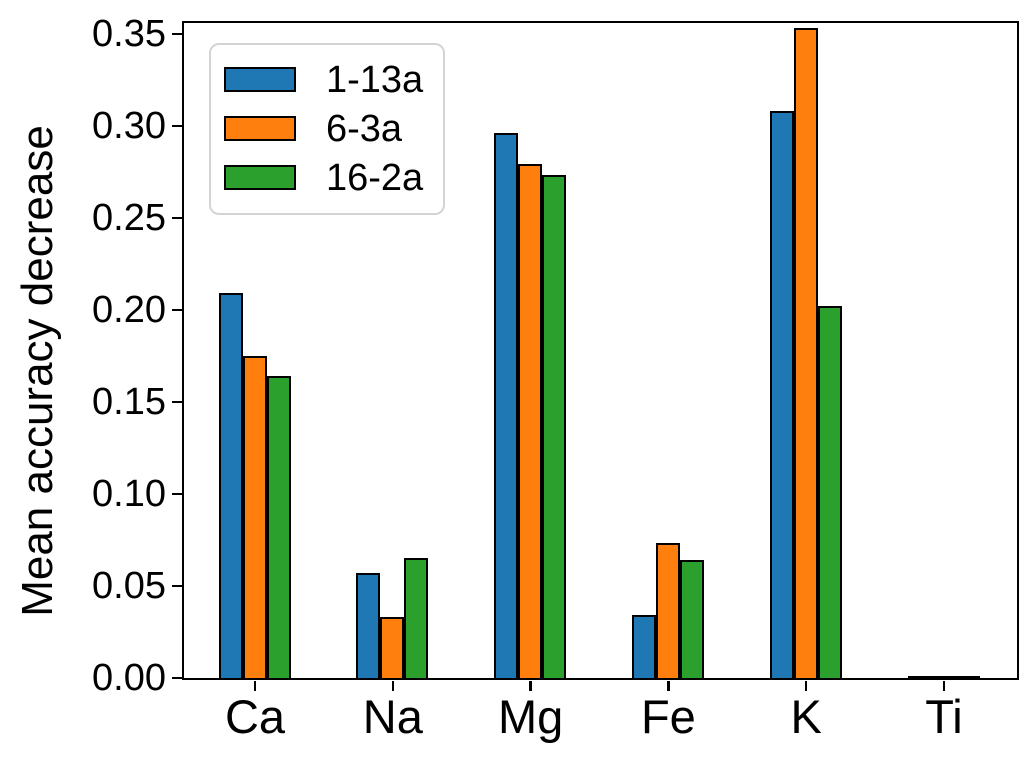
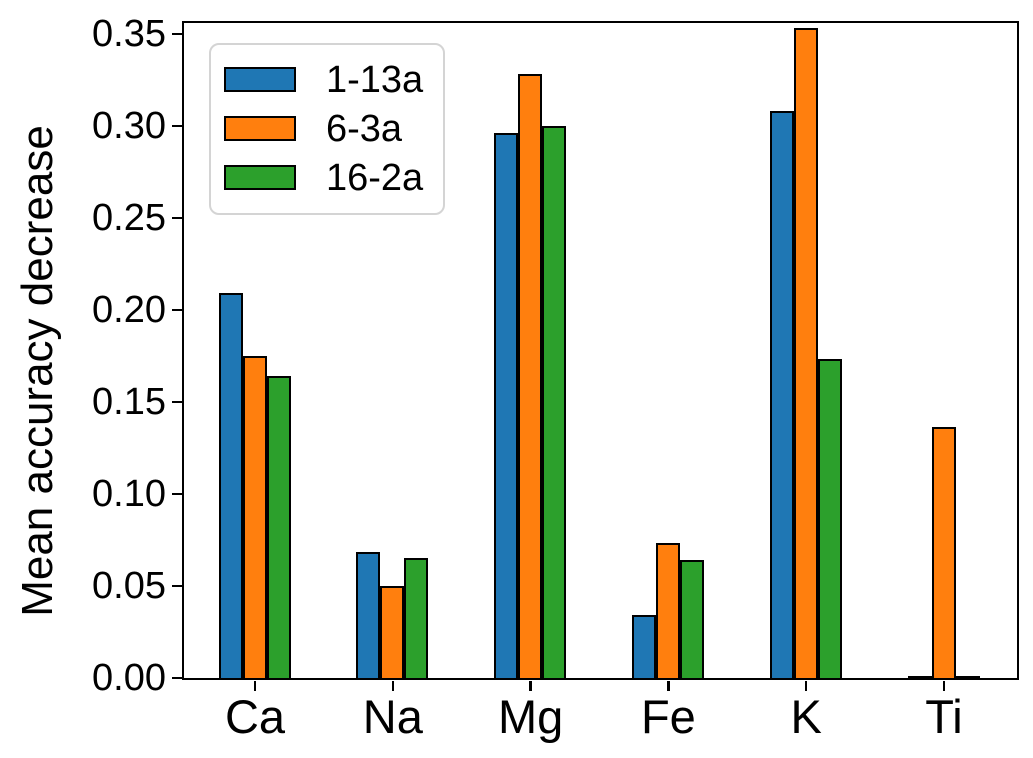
1-13a/Na: 0.057 -> 0.068
6-3a/Na: 0.033 -> 0.050
6-3a/Mg: 0.279 -> 0.328
16-2a/Mg: 0.273 -> 0.300
16-2a/K: 0.202 -> 0.173
6-3a/Ti: 0.001 -> 0.136
